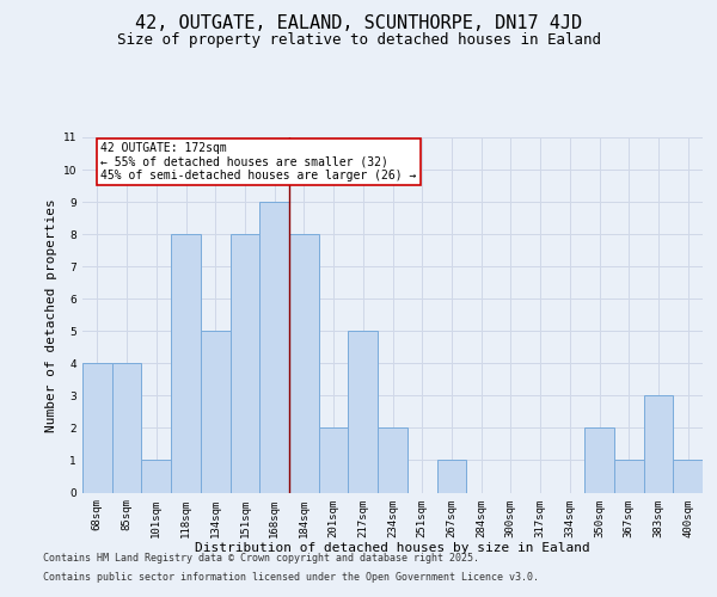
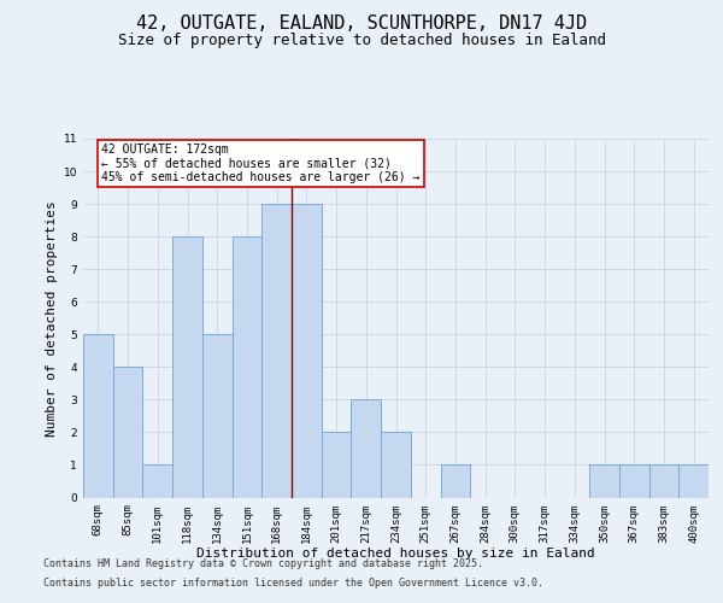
68sqm: 4 -> 5
184sqm: 8 -> 9
217sqm: 5 -> 3
350sqm: 2 -> 1
383sqm: 3 -> 1
